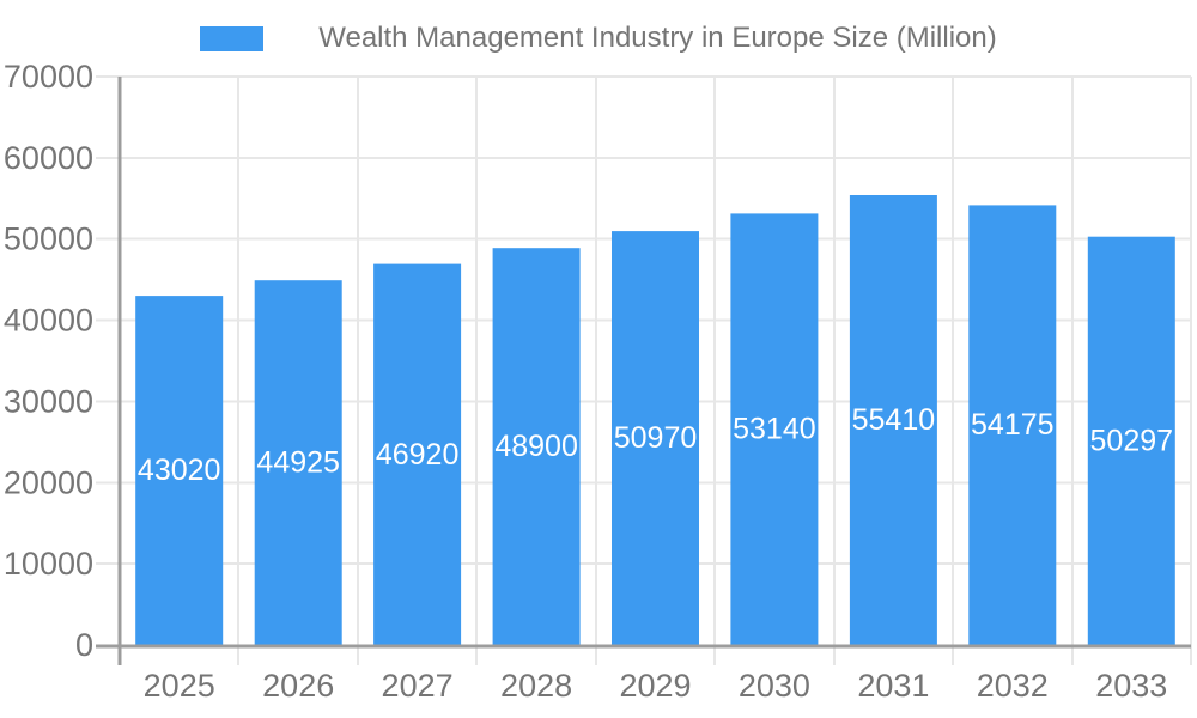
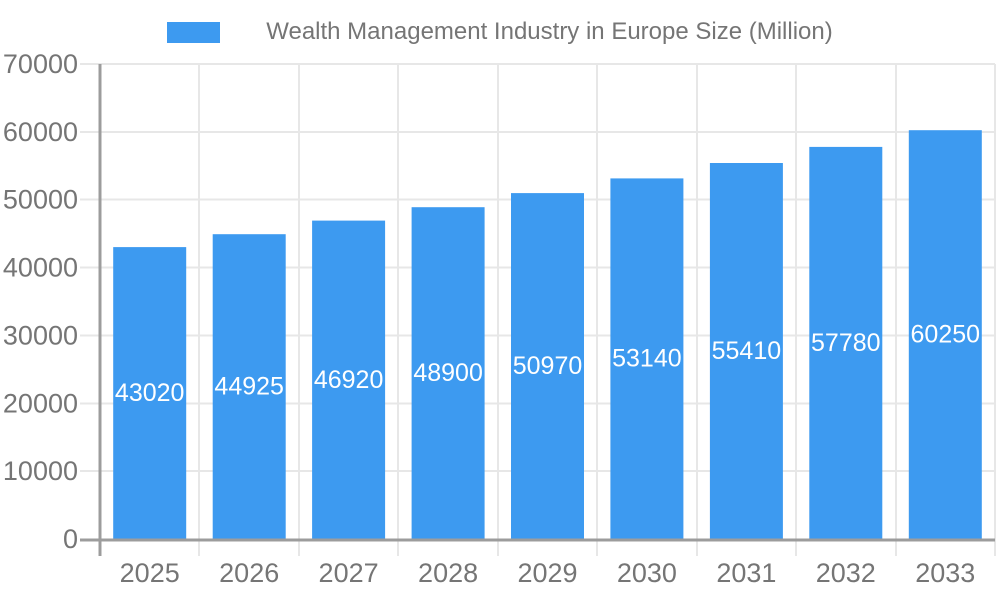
2032: 54175 -> 57780
2033: 50297 -> 60250
